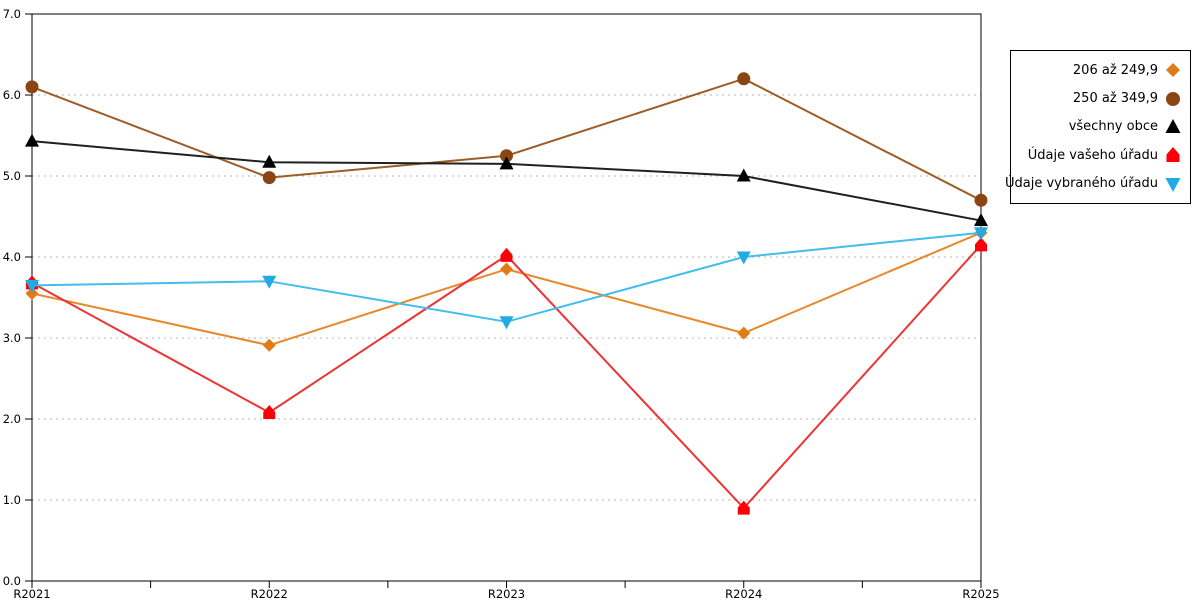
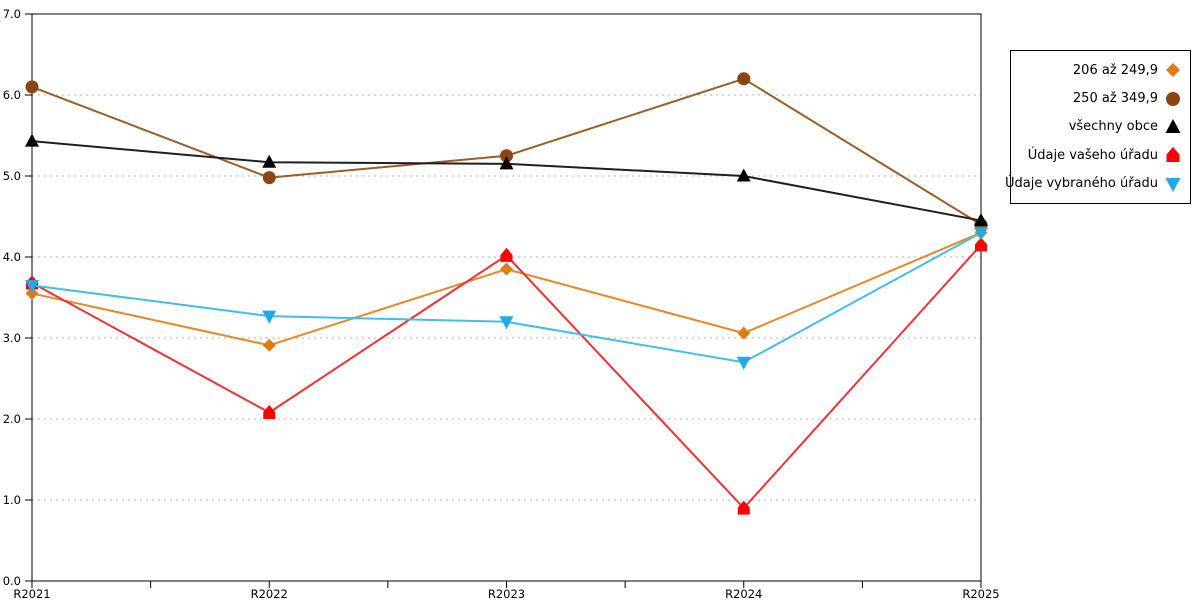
Údaje vybraného úřadu/R2022: 3.7 -> 3.3
Údaje vybraného úřadu/R2024: 4.0 -> 2.7
250 až 349,9/R2025: 4.7 -> 4.4
